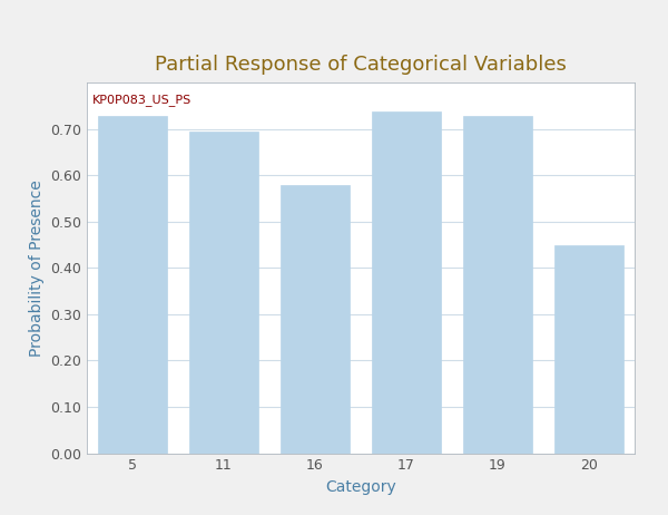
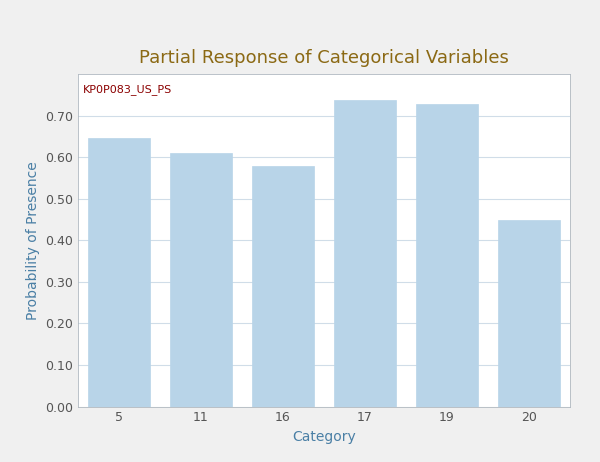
5: 0.728 -> 0.645
11: 0.695 -> 0.610
